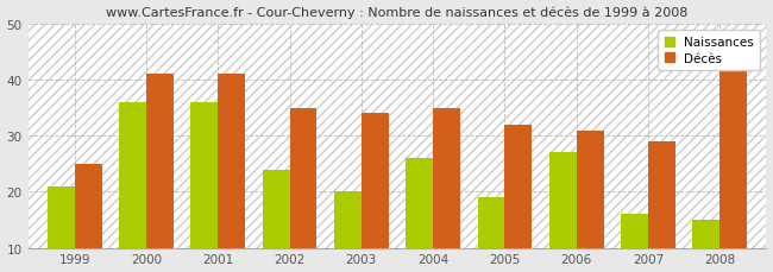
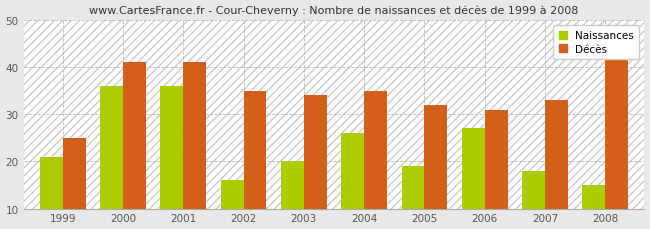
Naissances/2002: 24 -> 16
Naissances/2007: 16 -> 18
Décès/2007: 29 -> 33
